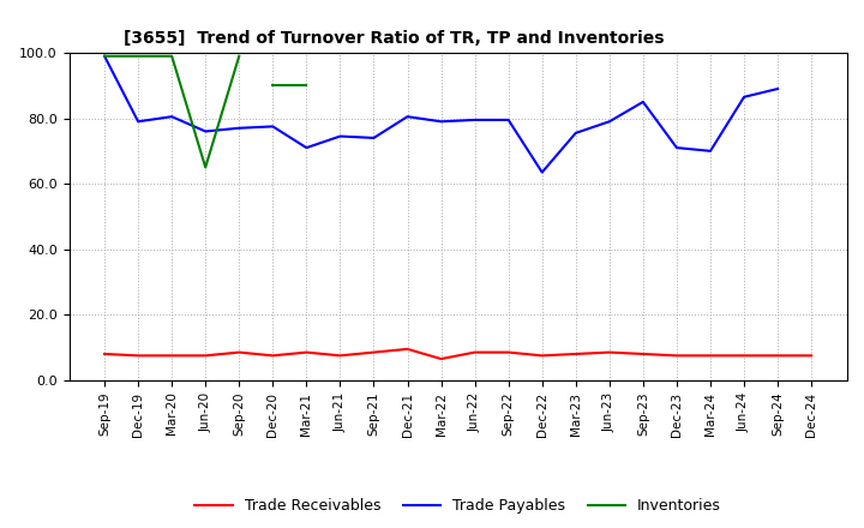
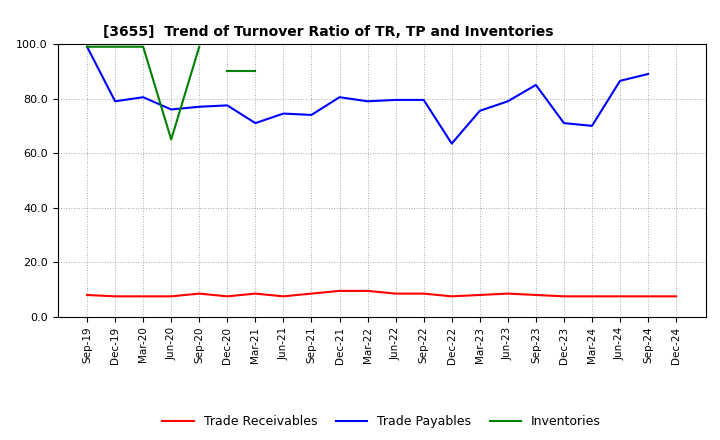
Trade Receivables/Mar-22: 6.5 -> 9.5
